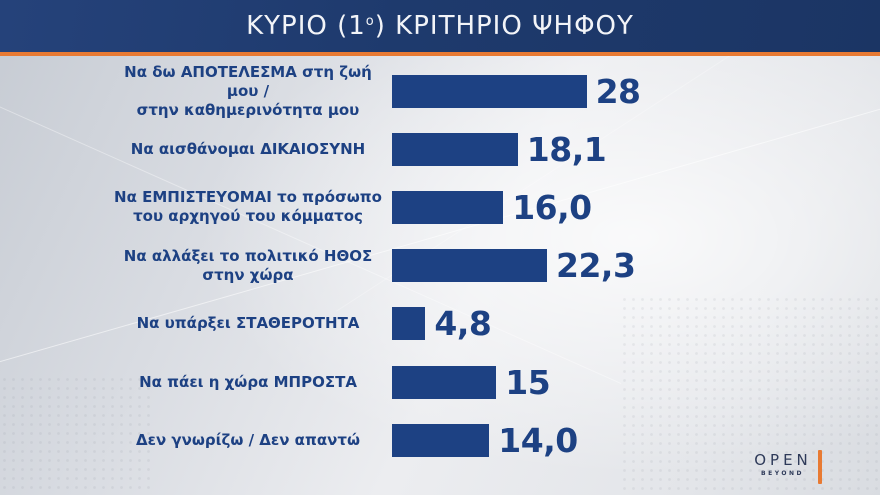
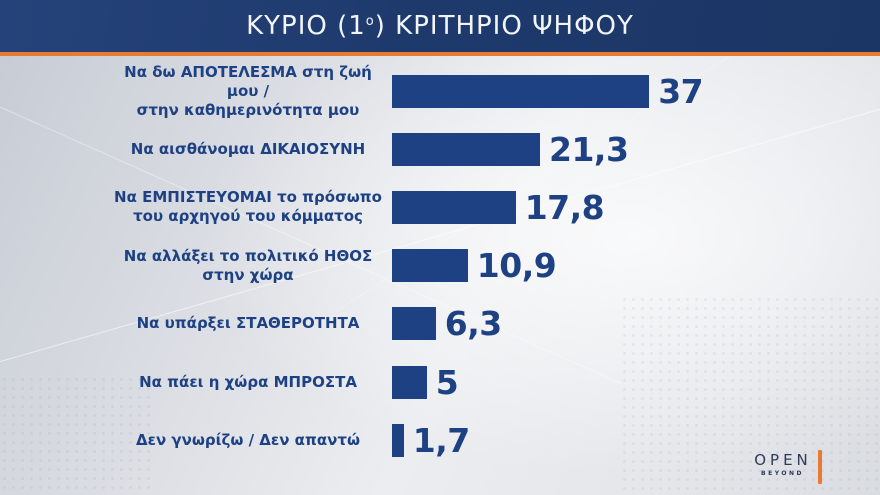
Να δω ΑΠΟΤΕΛΕΣΜΑ στη ζωή μου / στην καθημερινότητα μου: 28 -> 37
Να αισθάνομαι ΔΙΚΑΙΟΣΥΝΗ: 18,1 -> 21,3
Να ΕΜΠΙΣΤΕΥΟΜΑΙ το πρόσωπο του αρχηγού του κόμματος: 16,0 -> 17,8
Να αλλάξει το πολιτικό ΗΘΟΣ στην χώρα: 22,3 -> 10,9
Να υπάρξει ΣΤΑΘΕΡΟΤΗΤΑ: 4,8 -> 6,3
Να πάει η χώρα ΜΠΡΟΣΤΑ: 15 -> 5
Δεν γνωρίζω / Δεν απαντώ: 14,0 -> 1,7
